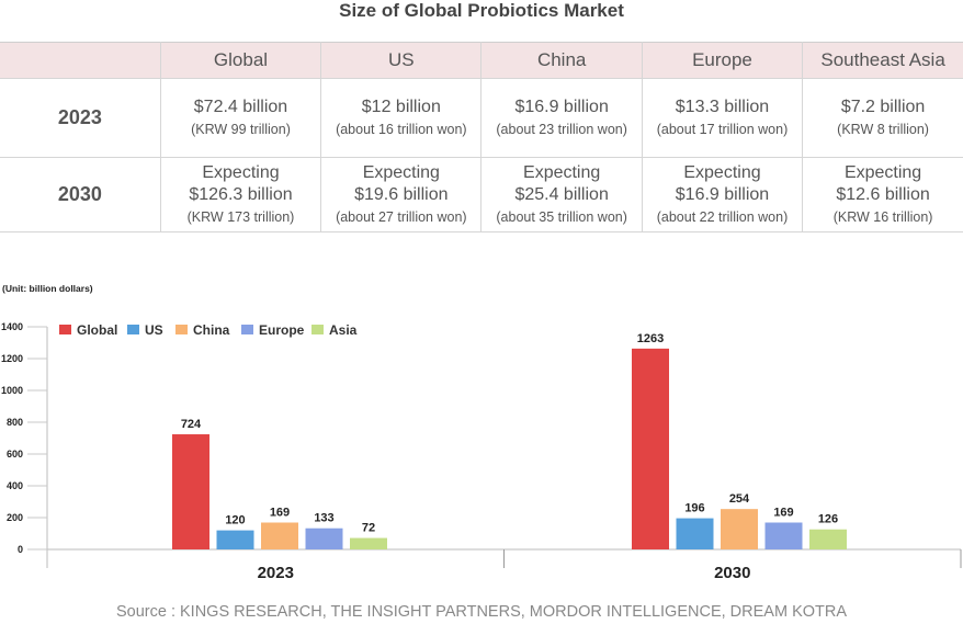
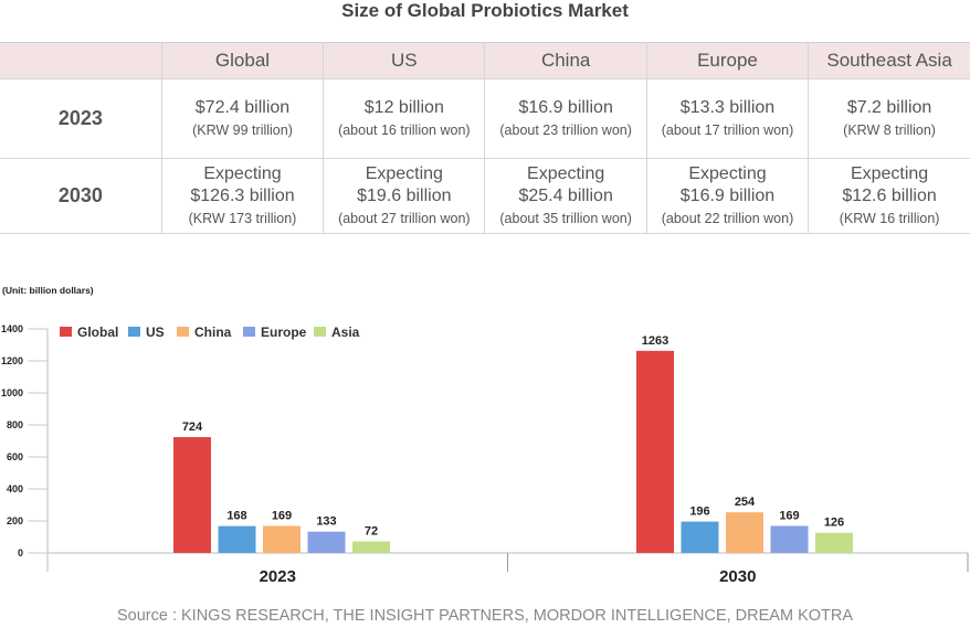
US/2023: 120 -> 168
